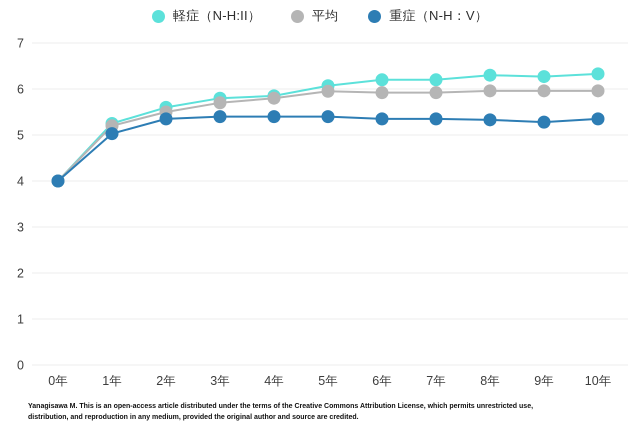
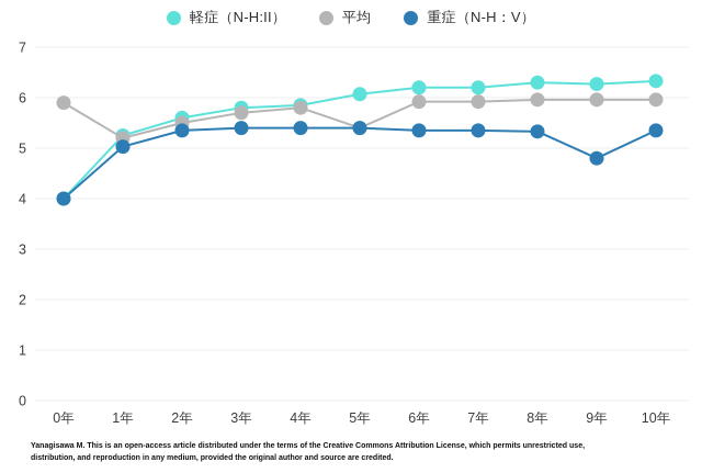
平均/0年: 4.0 -> 5.9
平均/5年: 6.0 -> 5.4
重症（N-H：V）/9年: 5.3 -> 4.8
